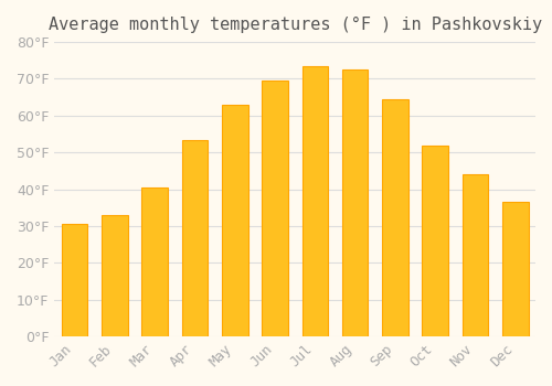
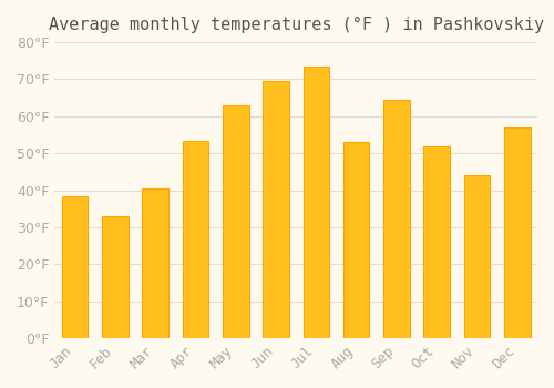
Jan: 30.5°F -> 38.5°F
Aug: 72.5°F -> 53.0°F
Dec: 36.5°F -> 57.0°F
